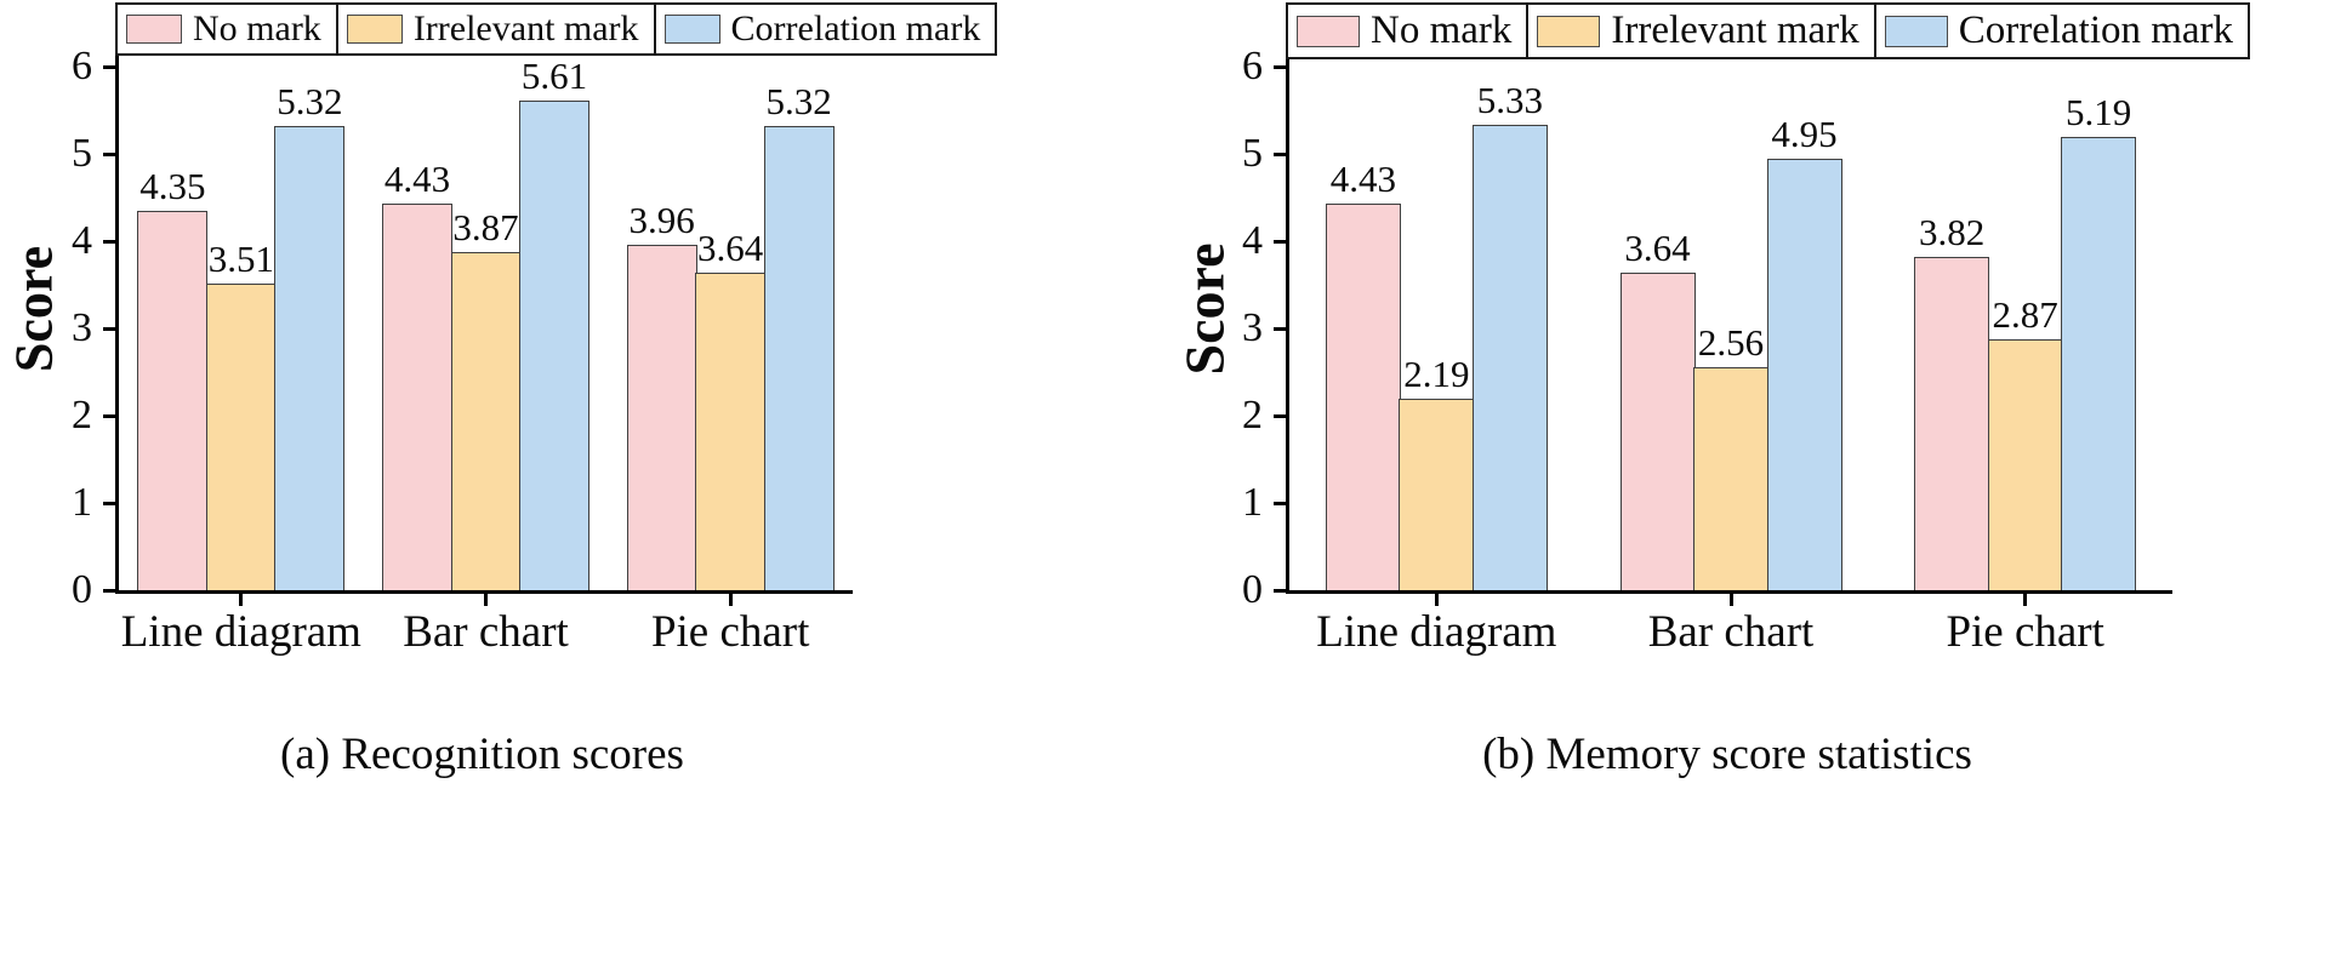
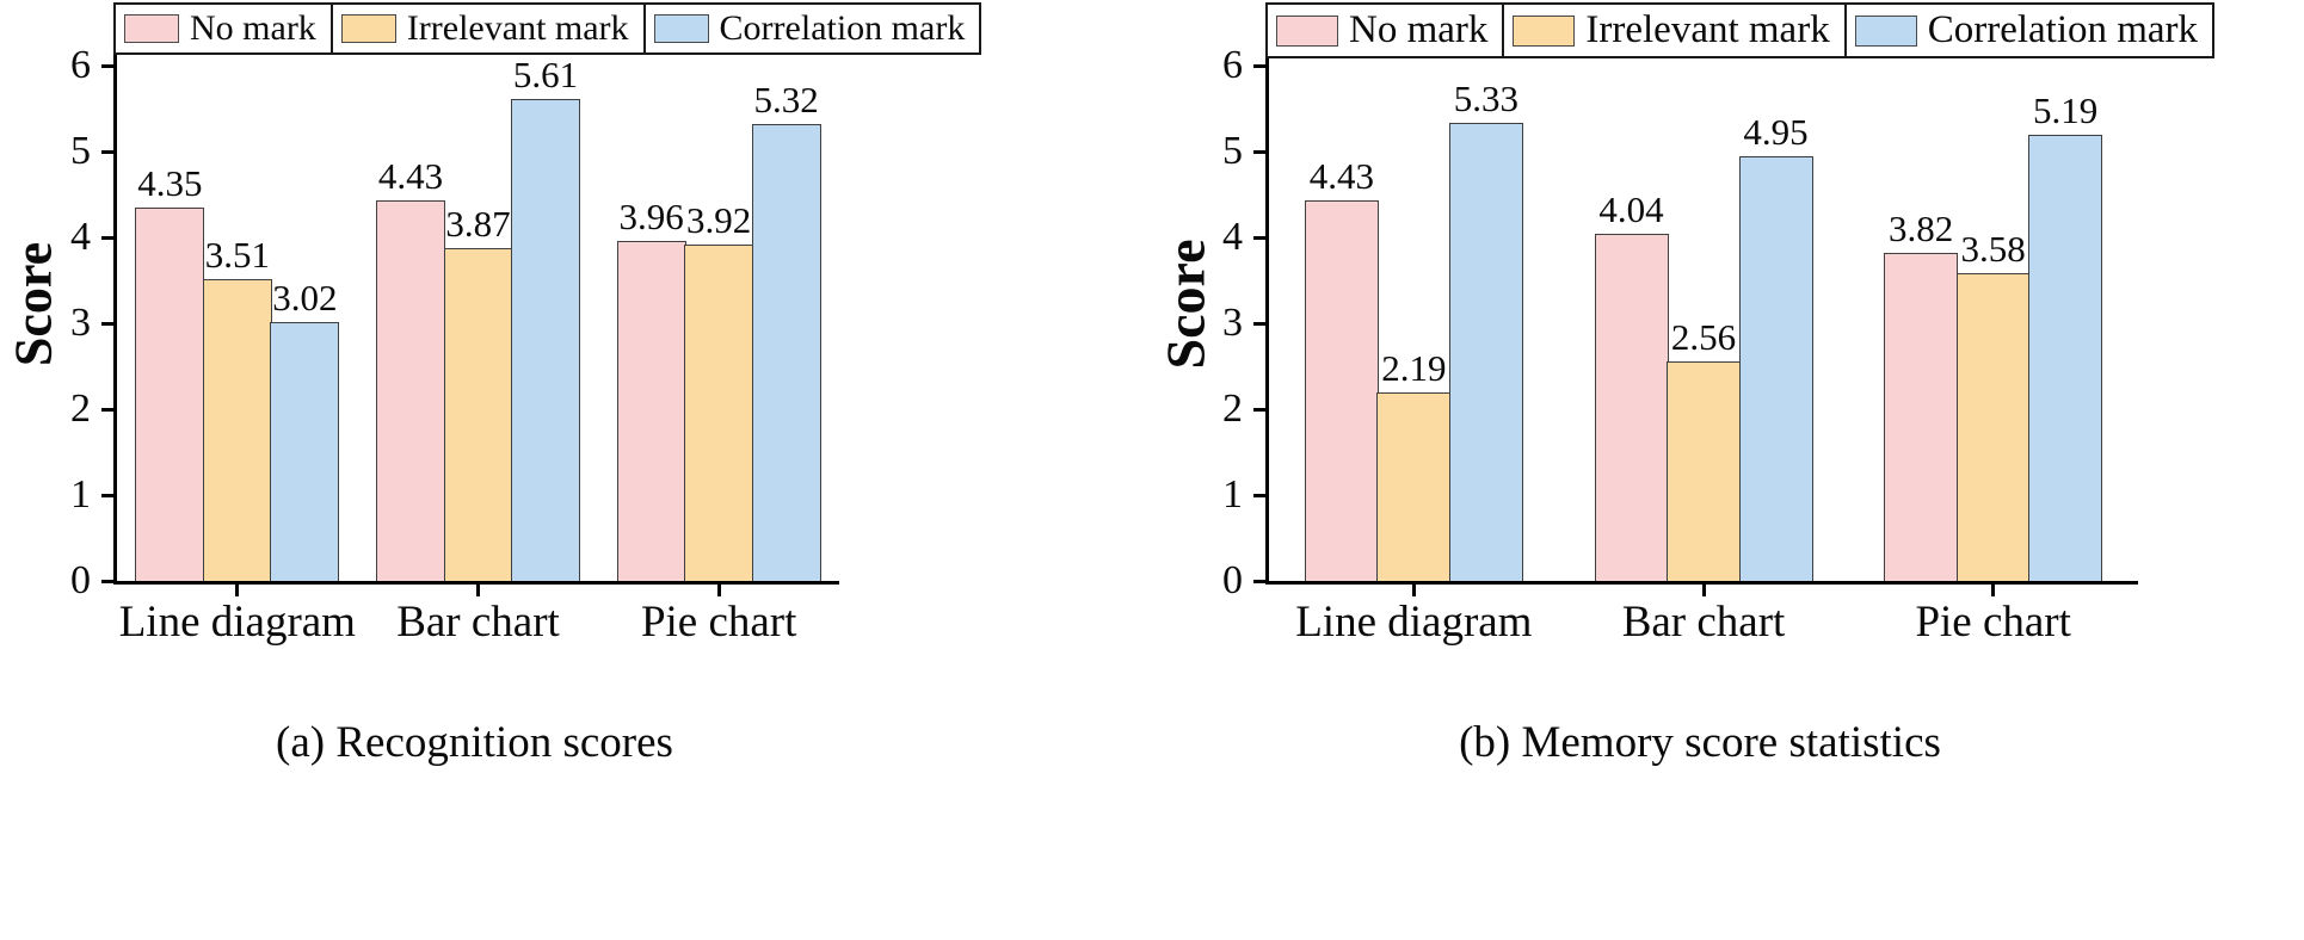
(a) Recognition scores/Correlation mark/Line diagram: 5.32 -> 3.02
(a) Recognition scores/Irrelevant mark/Pie chart: 3.64 -> 3.92
(b) Memory score statistics/No mark/Bar chart: 3.64 -> 4.04
(b) Memory score statistics/Irrelevant mark/Pie chart: 2.87 -> 3.58
